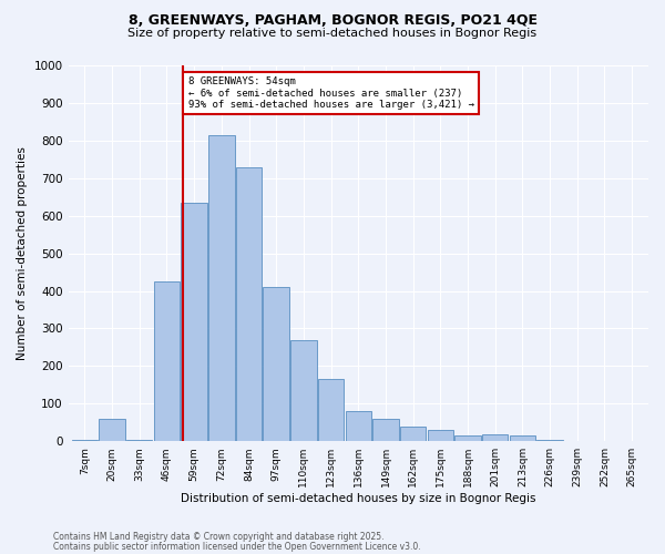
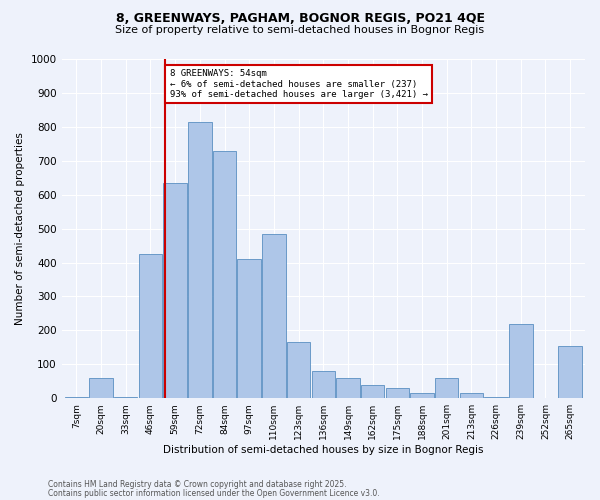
110sqm: 270 -> 485
201sqm: 18 -> 60
239sqm: 2 -> 220
265sqm: 2 -> 155
